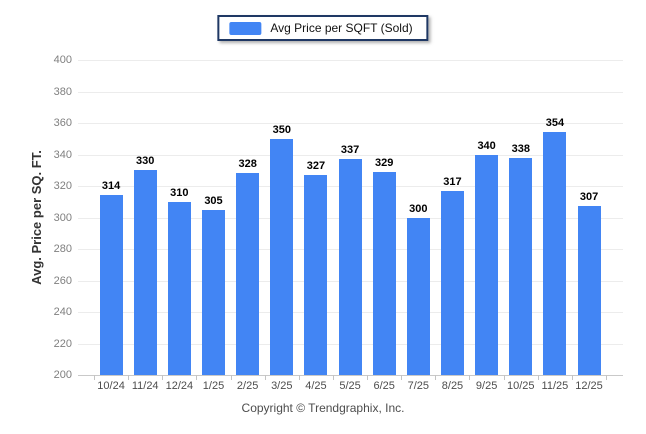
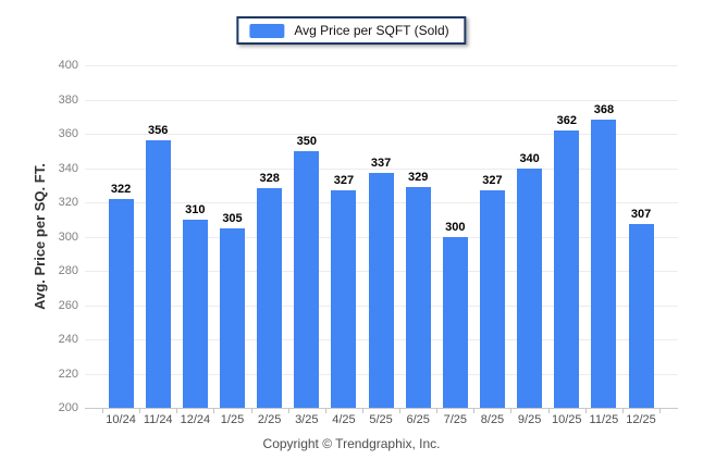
10/24: 314 -> 322
11/24: 330 -> 356
8/25: 317 -> 327
10/25: 338 -> 362
11/25: 354 -> 368
